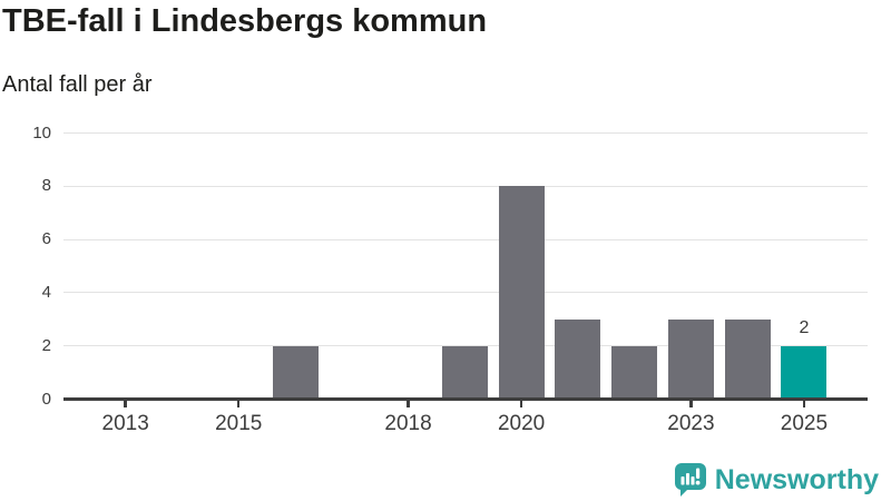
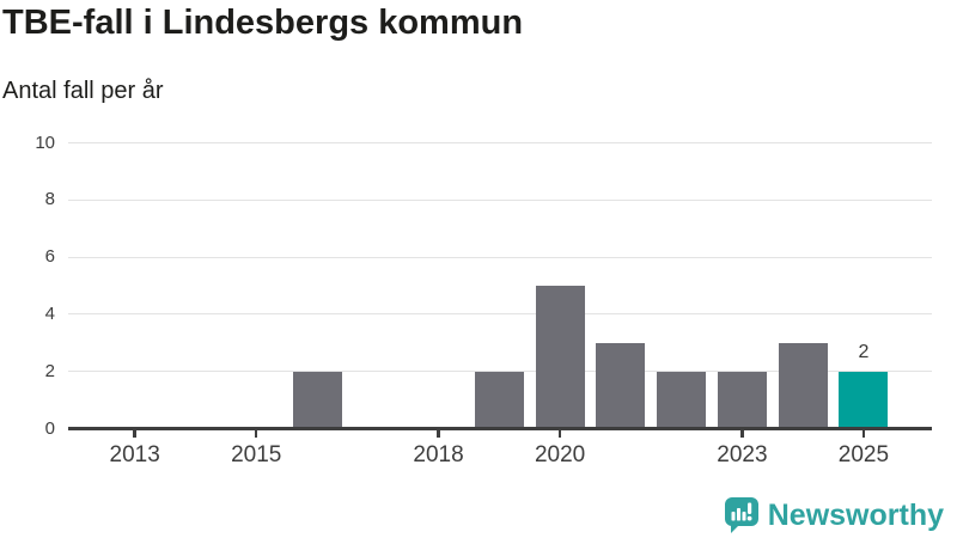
2020: 8 -> 5
2023: 3 -> 2
